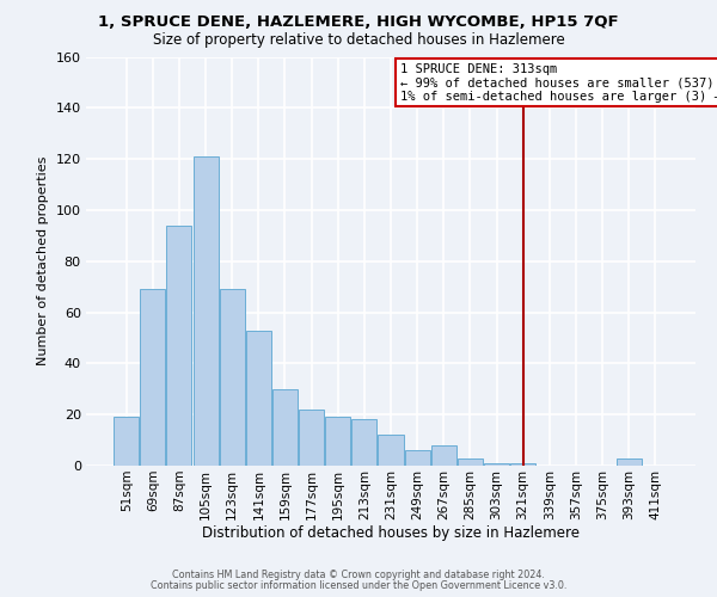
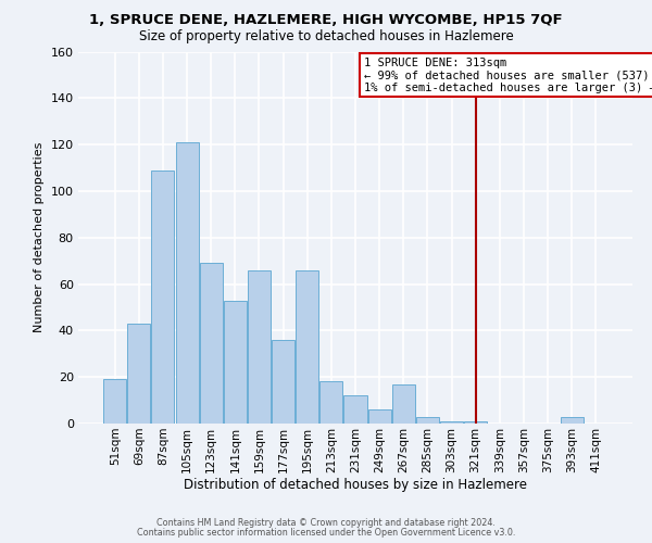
69sqm: 69 -> 43
87sqm: 94 -> 109
159sqm: 30 -> 66
177sqm: 22 -> 36
195sqm: 19 -> 66
267sqm: 8 -> 17
